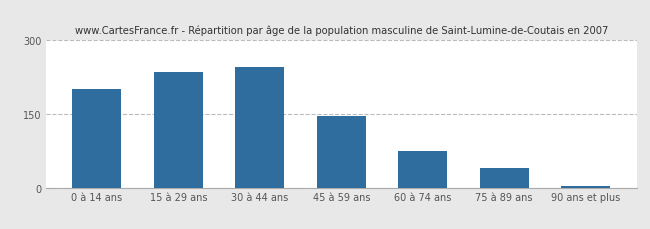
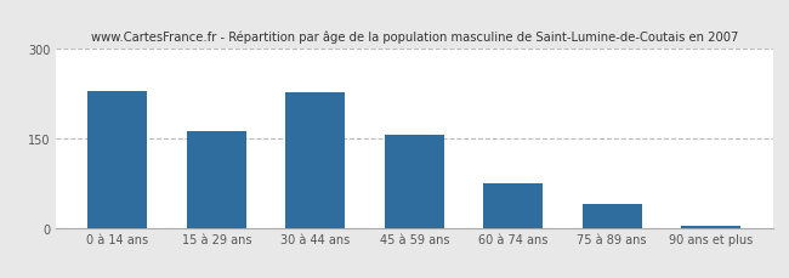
0 à 14 ans: 200 -> 230
15 à 29 ans: 235 -> 163
30 à 44 ans: 245 -> 228
45 à 59 ans: 145 -> 156
